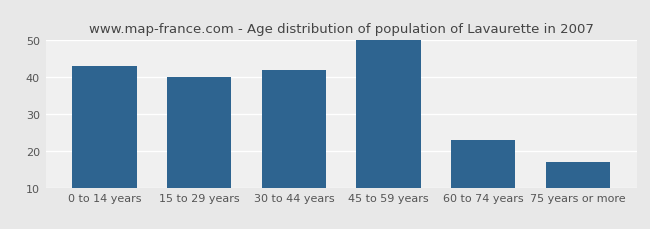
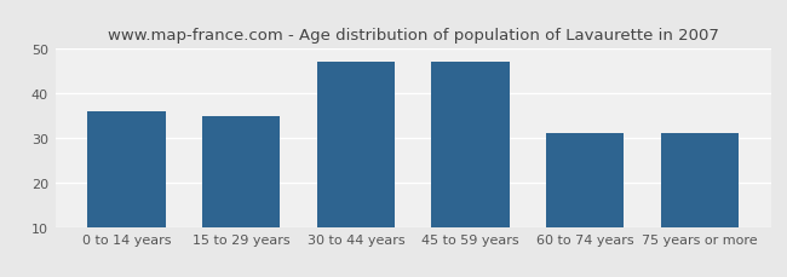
0 to 14 years: 43 -> 36
15 to 29 years: 40 -> 35
30 to 44 years: 42 -> 47
45 to 59 years: 50 -> 47
60 to 74 years: 23 -> 31
75 years or more: 17 -> 31
